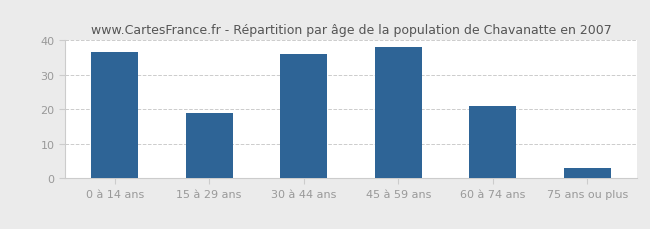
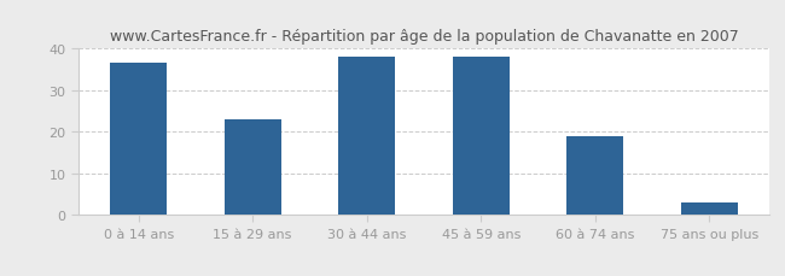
15 à 29 ans: 19.0 -> 23.0
30 à 44 ans: 36.0 -> 38.0
60 à 74 ans: 21.0 -> 19.0
